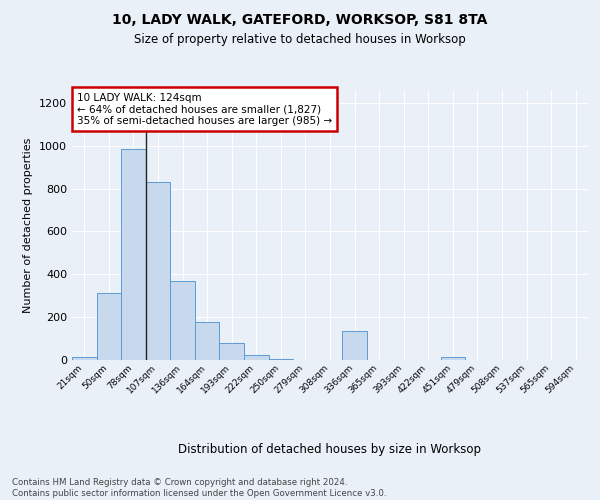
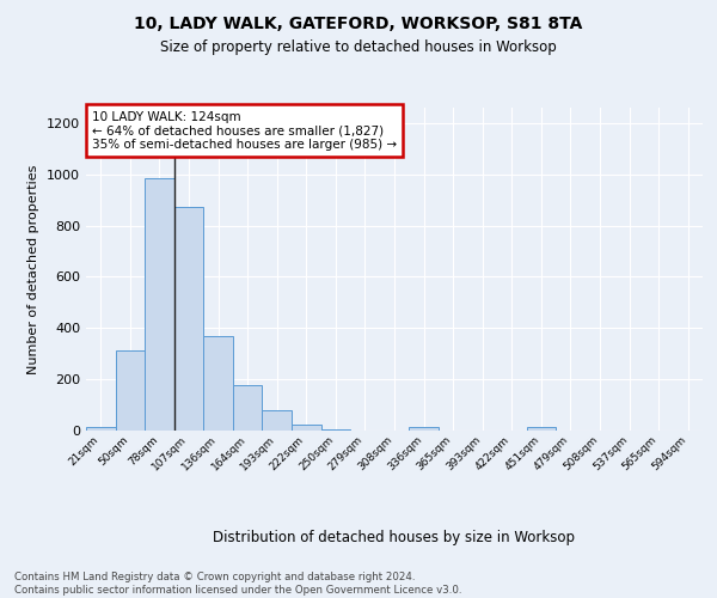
107sqm: 830 -> 872
336sqm: 135 -> 12
